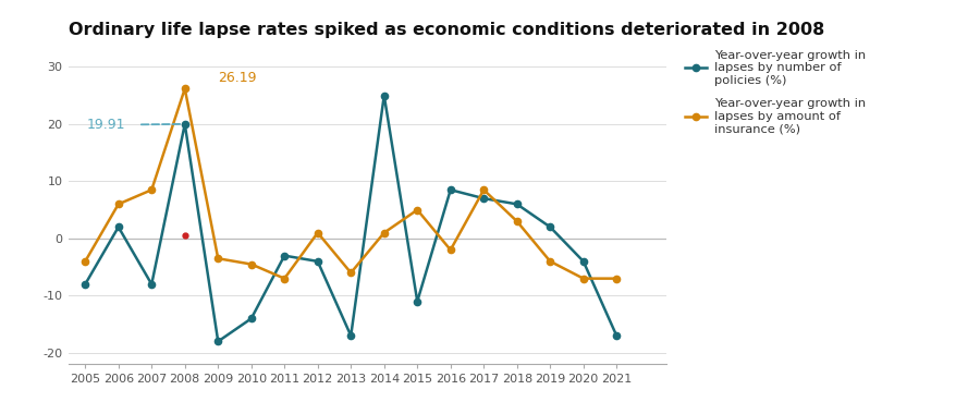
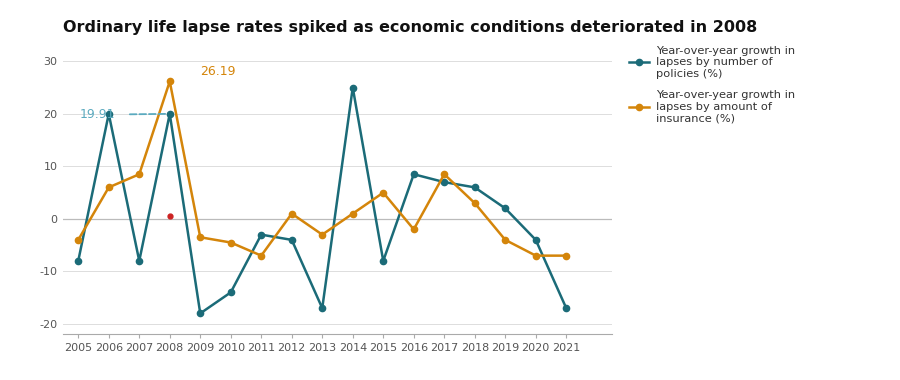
Year-over-year growth in lapses by number of policies (%)/2006: 2.0 -> 20.0
Year-over-year growth in lapses by amount of insurance (%)/2013: -6.0 -> -3.0
Year-over-year growth in lapses by number of policies (%)/2015: -11.0 -> -8.0
